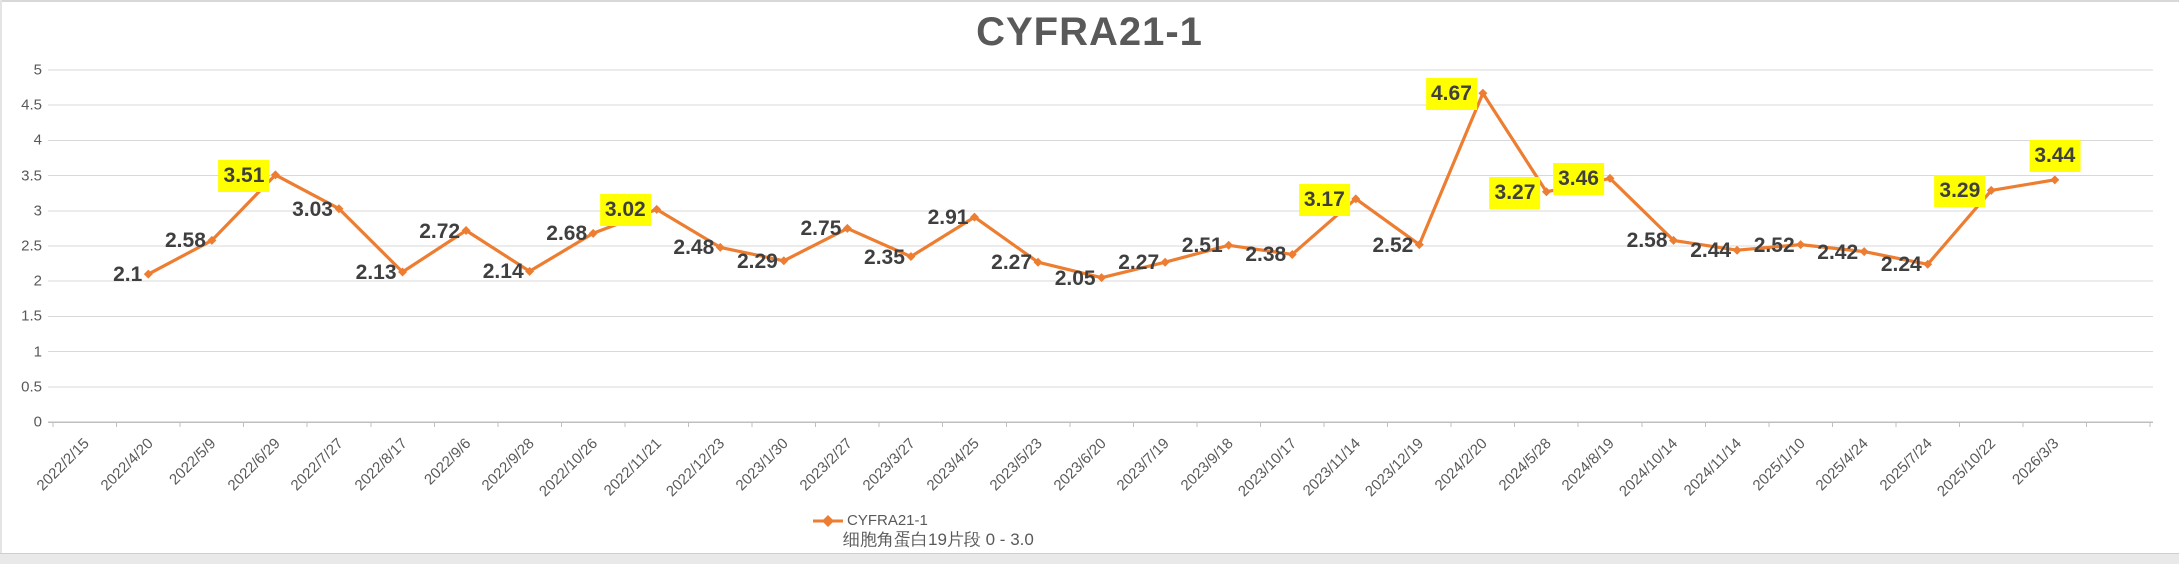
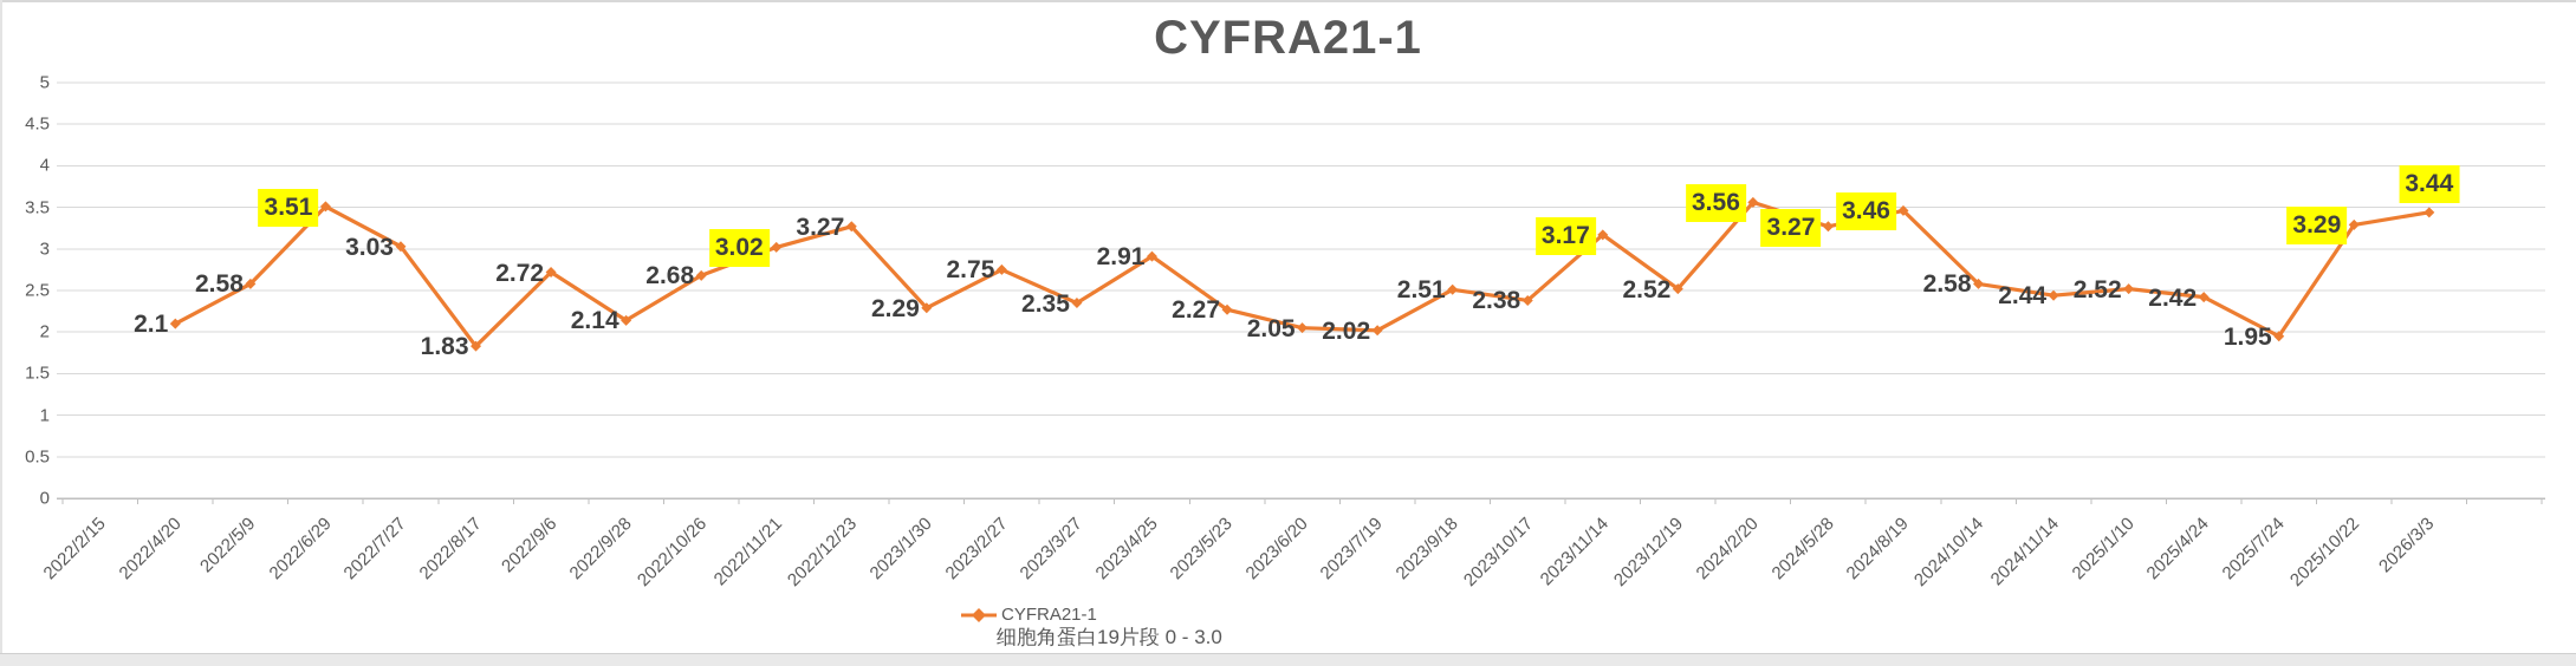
2022/8/17: 2.13 -> 1.83
2022/12/23: 2.48 -> 3.27
2023/7/19: 2.27 -> 2.02
2024/2/20: 4.67 -> 3.56
2025/7/24: 2.24 -> 1.95
